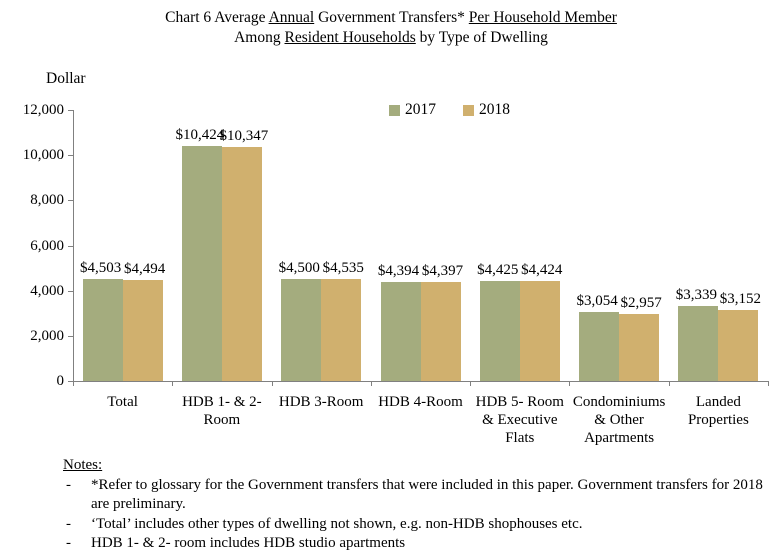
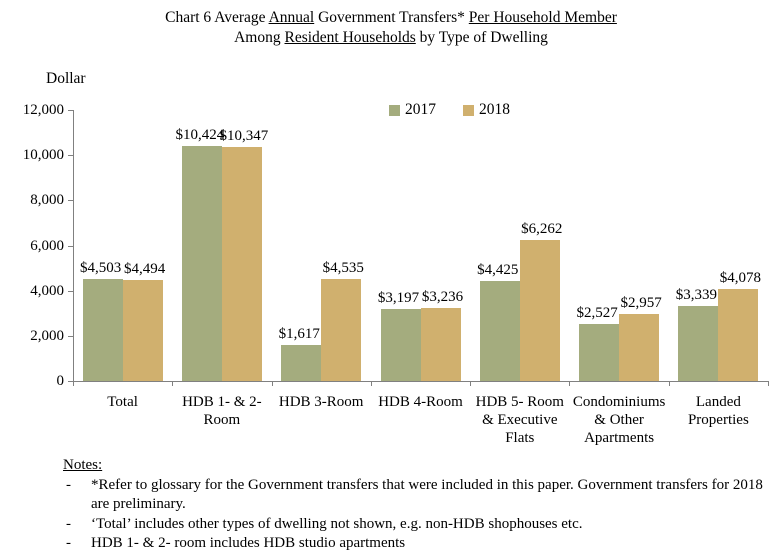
2017/HDB 3-Room: $4,500 -> $1,617
2017/HDB 4-Room: $4,394 -> $3,197
2018/HDB 4-Room: $4,397 -> $3,236
2018/HDB 5- Room & Executive Flats: $4,424 -> $6,262
2017/Condominiums & Other Apartments: $3,054 -> $2,527
2018/Landed Properties: $3,152 -> $4,078
